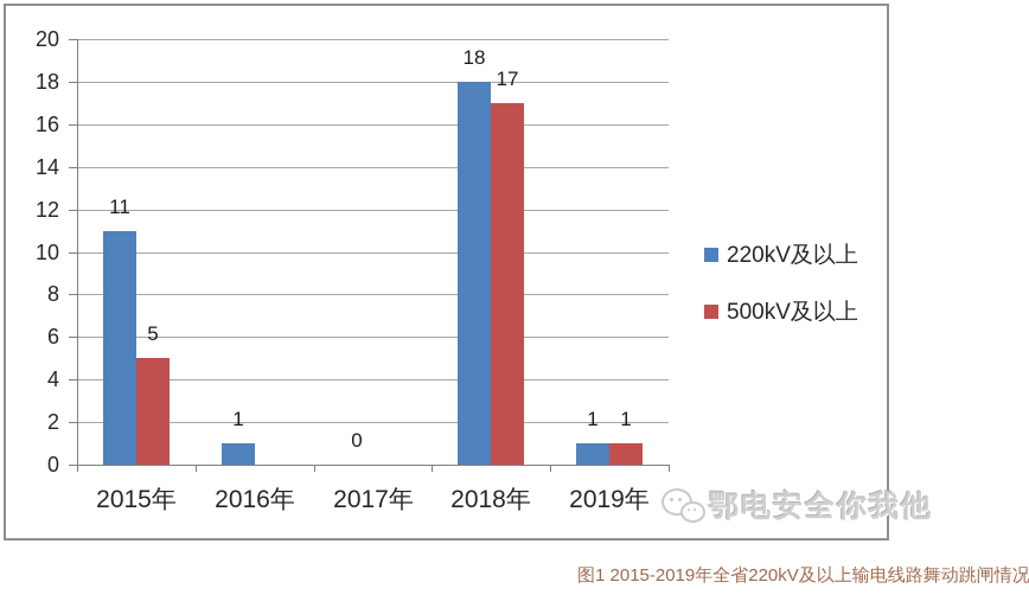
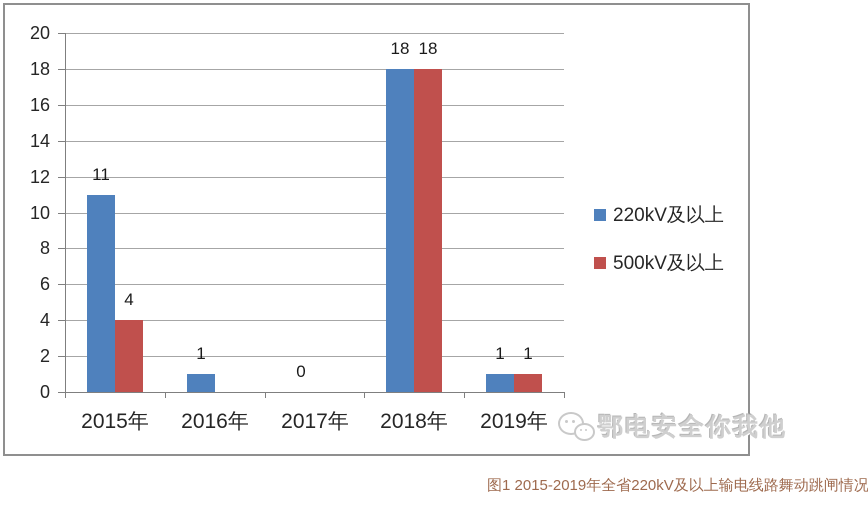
500kV及以上/2015年: 5 -> 4
500kV及以上/2018年: 17 -> 18
